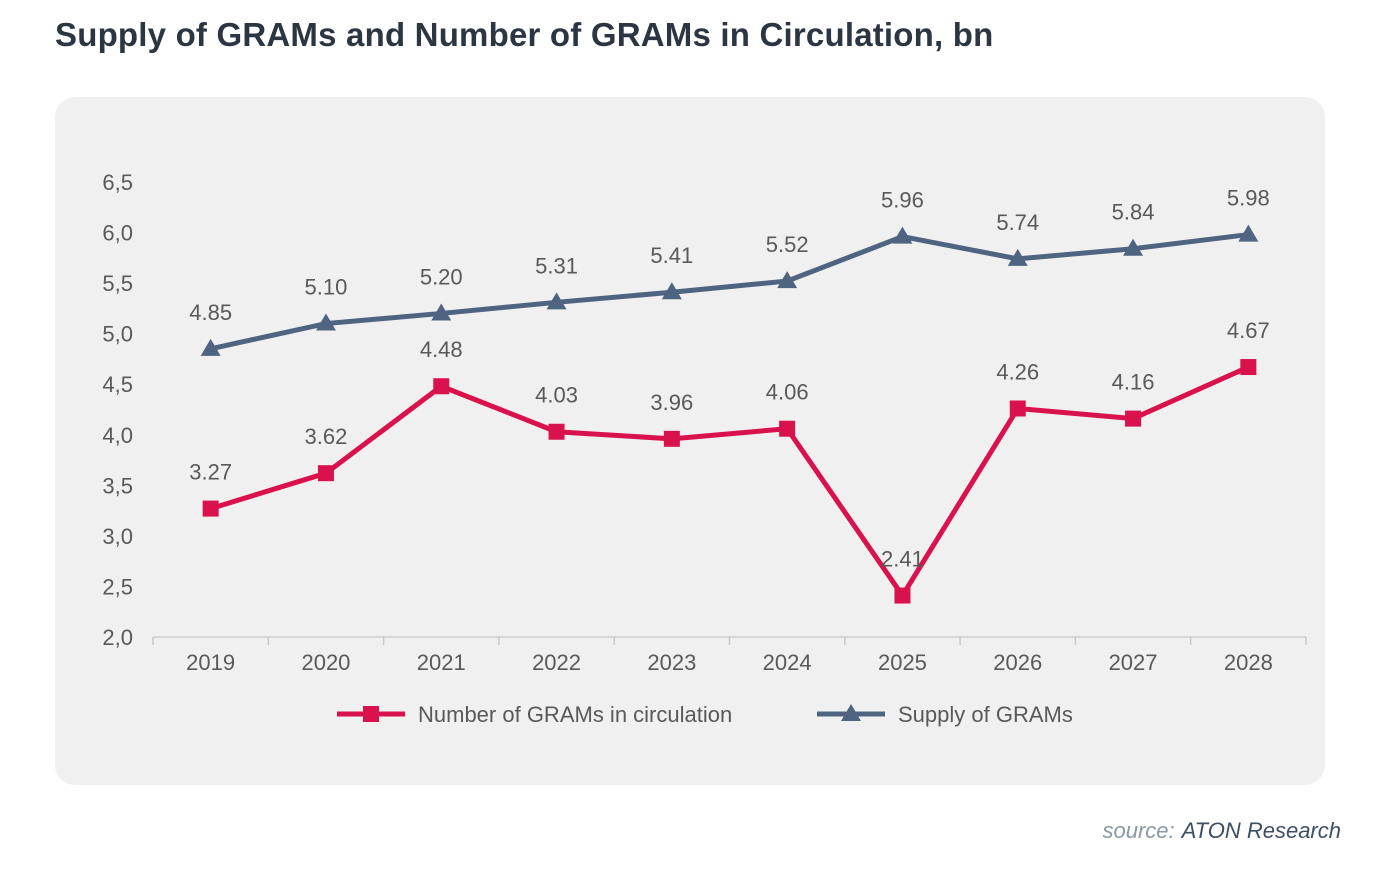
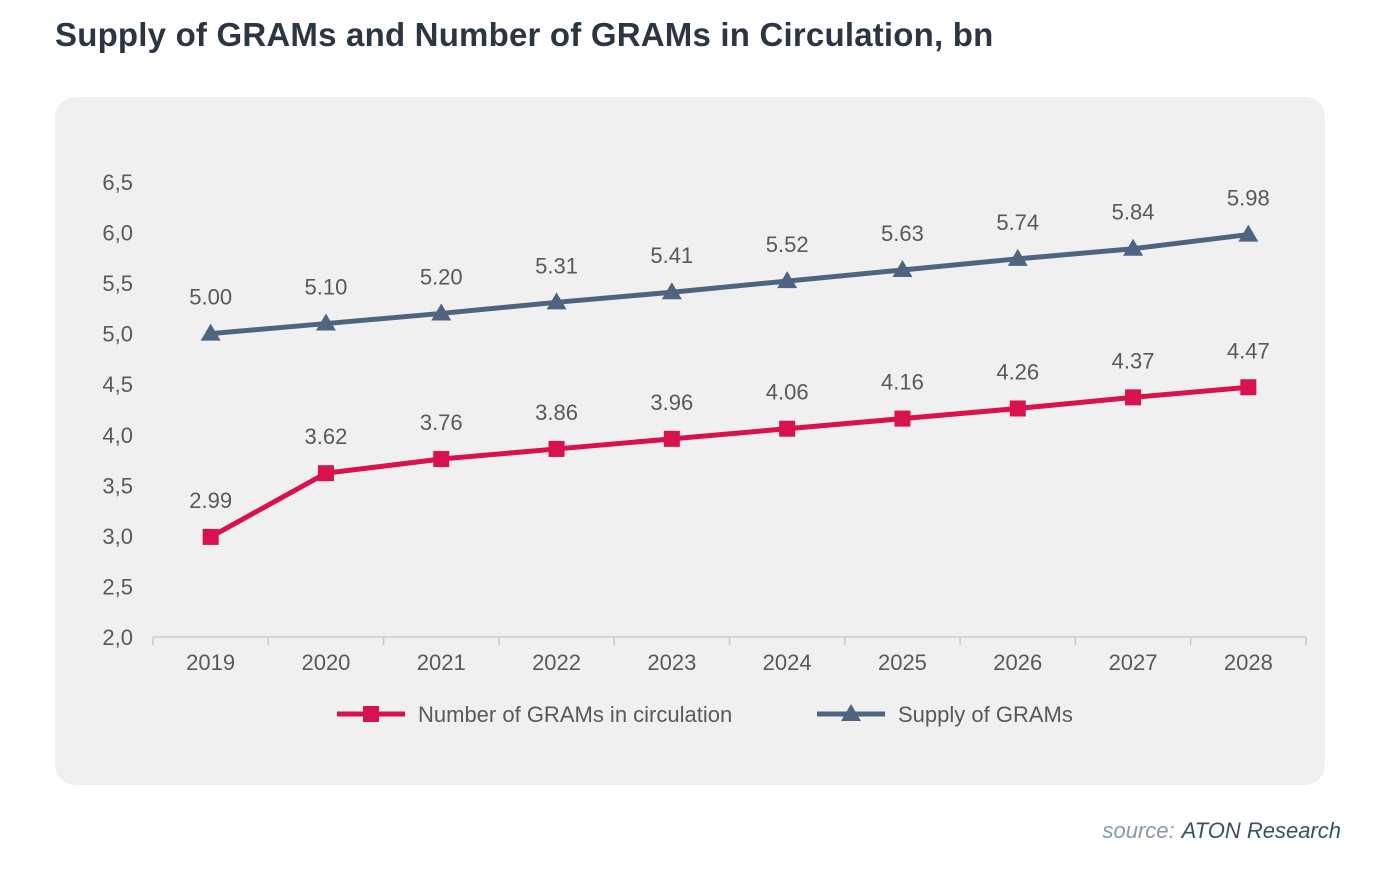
Number of GRAMs in circulation/2019: 3.27 -> 2.99
Supply of GRAMs/2019: 4.85 -> 5.00
Number of GRAMs in circulation/2021: 4.48 -> 3.76
Number of GRAMs in circulation/2022: 4.03 -> 3.86
Number of GRAMs in circulation/2025: 2.41 -> 4.16
Supply of GRAMs/2025: 5.96 -> 5.63
Number of GRAMs in circulation/2027: 4.16 -> 4.37
Number of GRAMs in circulation/2028: 4.67 -> 4.47
